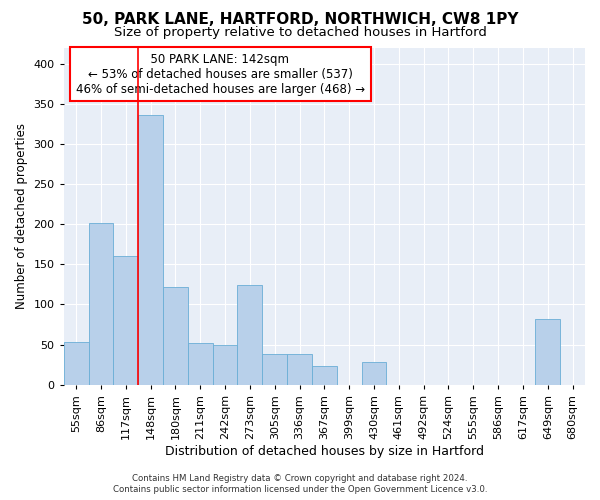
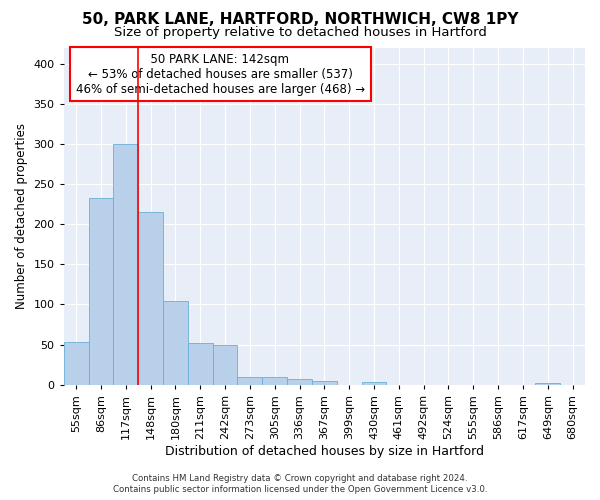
86sqm: 202 -> 232
117sqm: 160 -> 300
148sqm: 336 -> 215
180sqm: 122 -> 104
273sqm: 124 -> 10
305sqm: 38 -> 10
336sqm: 38 -> 7
367sqm: 24 -> 5
430sqm: 28 -> 4
649sqm: 82 -> 2
